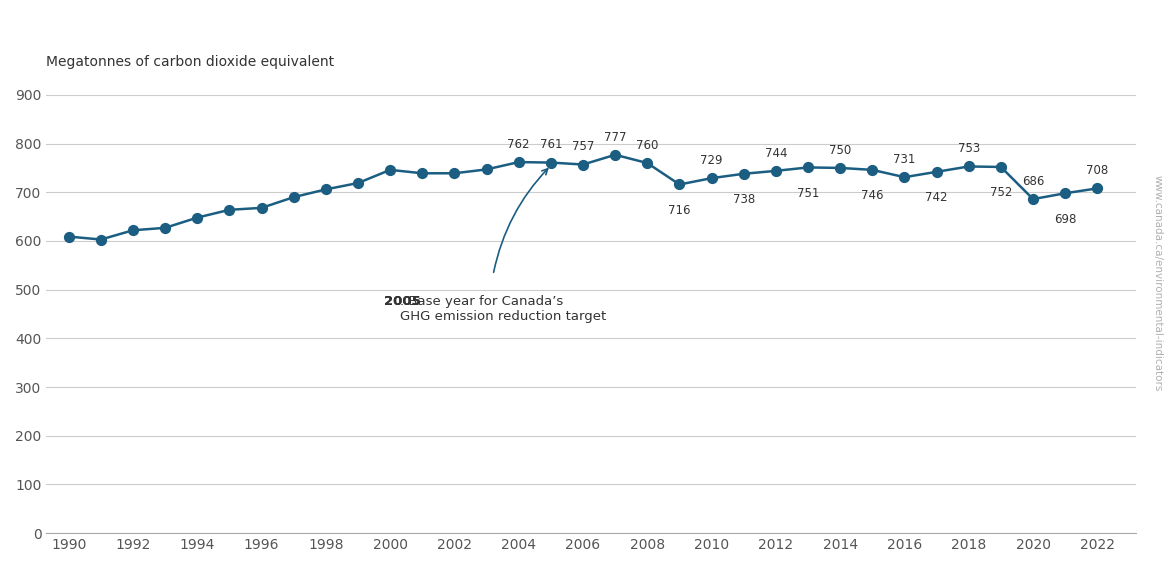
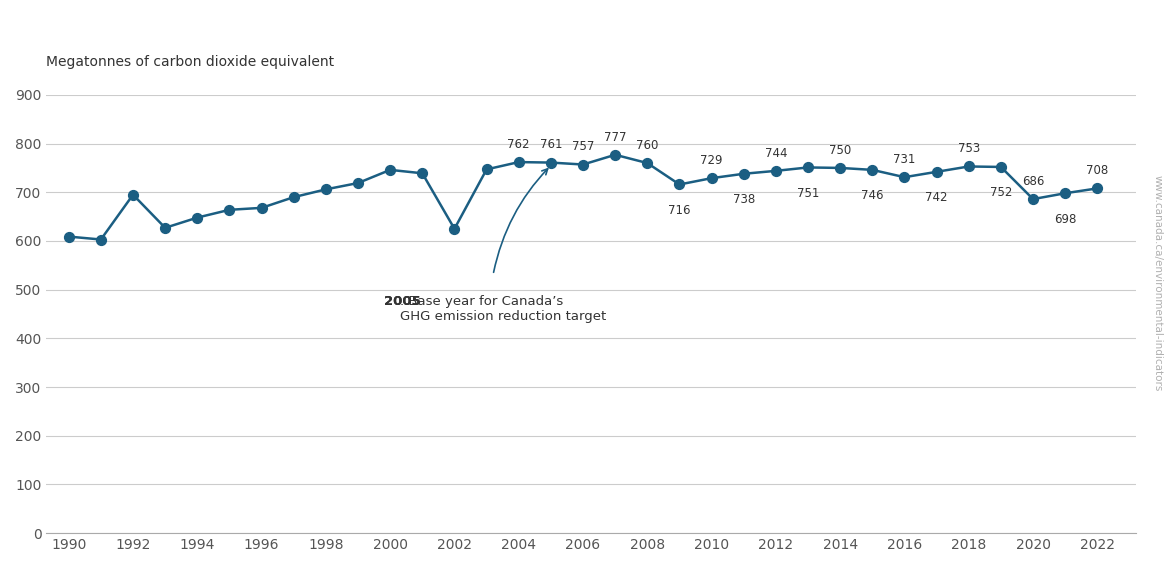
1992: 622 -> 695
2002: 739 -> 625
